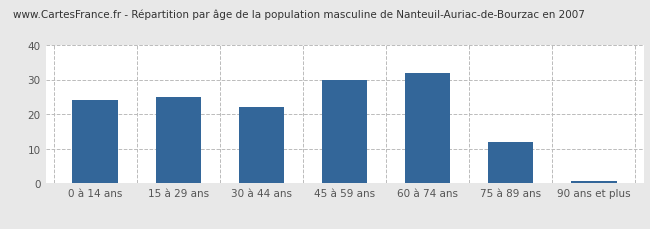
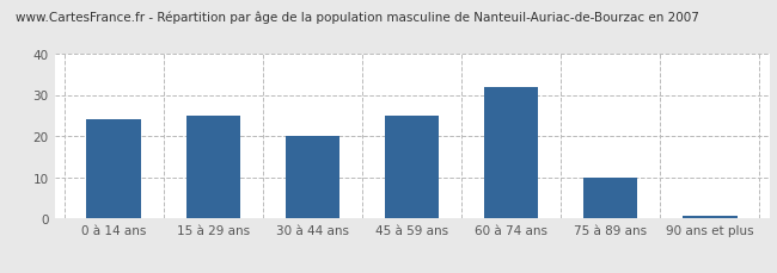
30 à 44 ans: 22.0 -> 20.0
45 à 59 ans: 30.0 -> 25.0
75 à 89 ans: 12.0 -> 10.0
